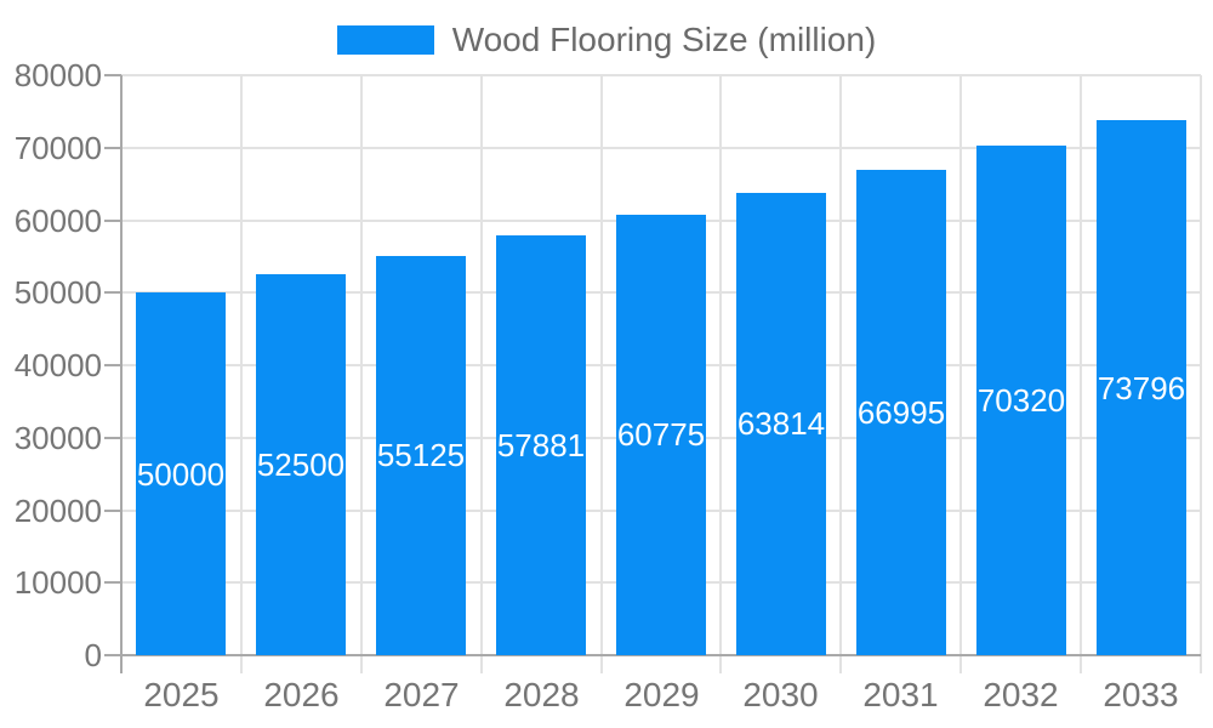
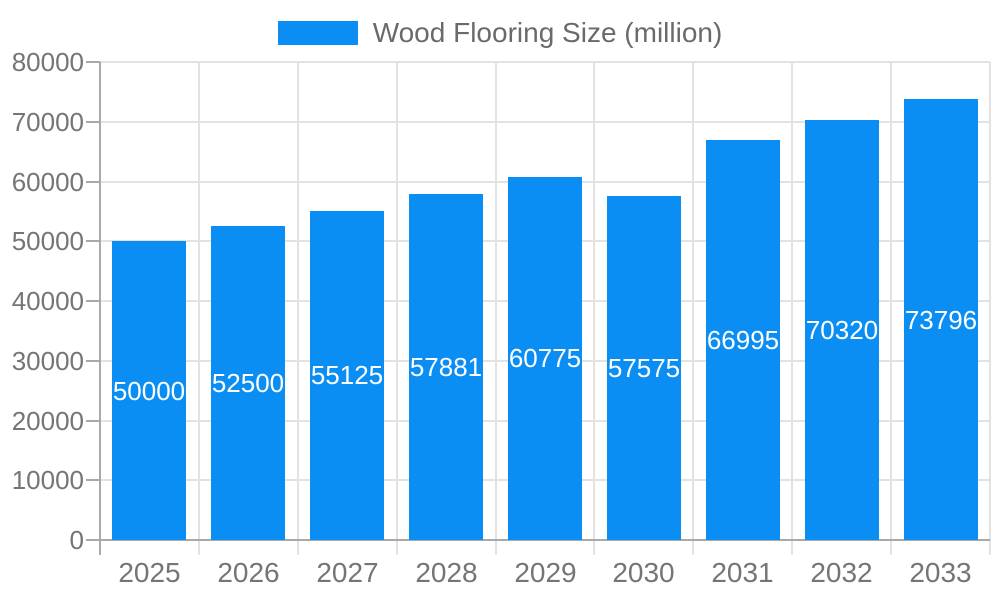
2030: 63814 -> 57575
